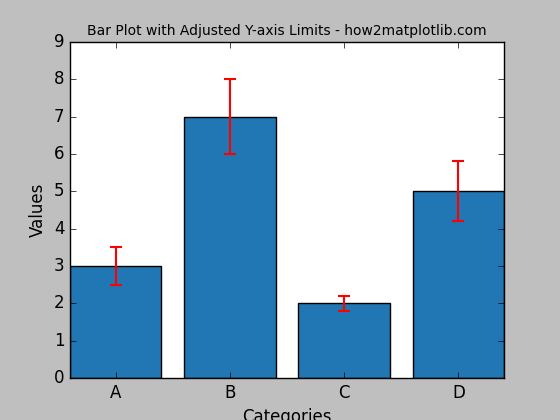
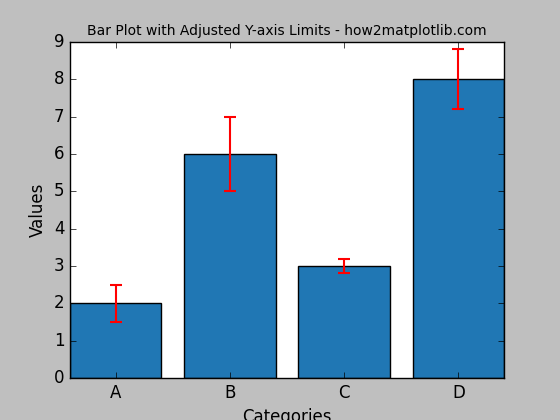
A: 3 -> 2
B: 7 -> 6
C: 2 -> 3
D: 5 -> 8
